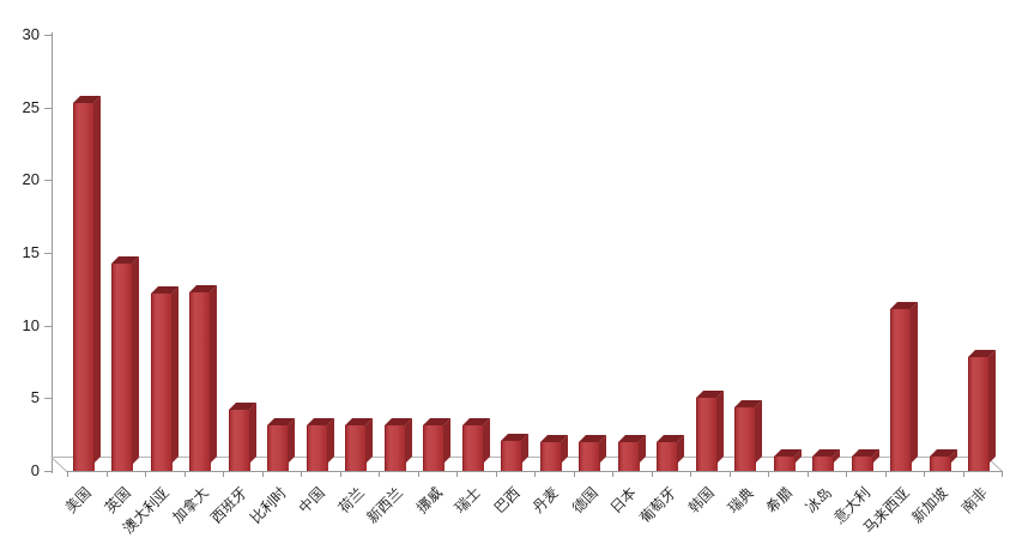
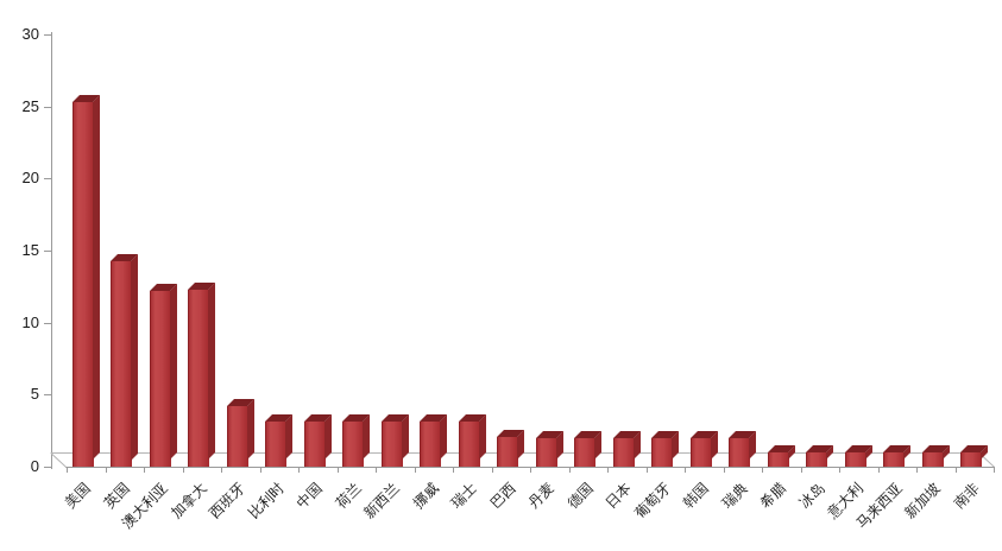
韩国: 5.0 -> 2.0
瑞典: 4.4 -> 2.0
马来西亚: 11.1 -> 1.0
南非: 7.8 -> 1.0
